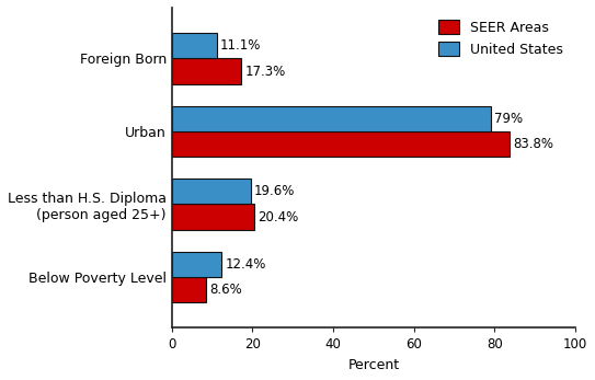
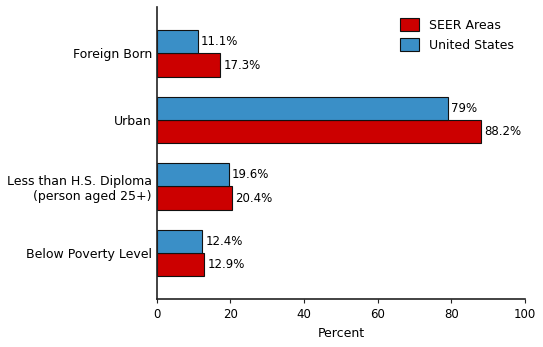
SEER Areas/Urban: 83.8% -> 88.2%
SEER Areas/Below Poverty Level: 8.6% -> 12.9%
